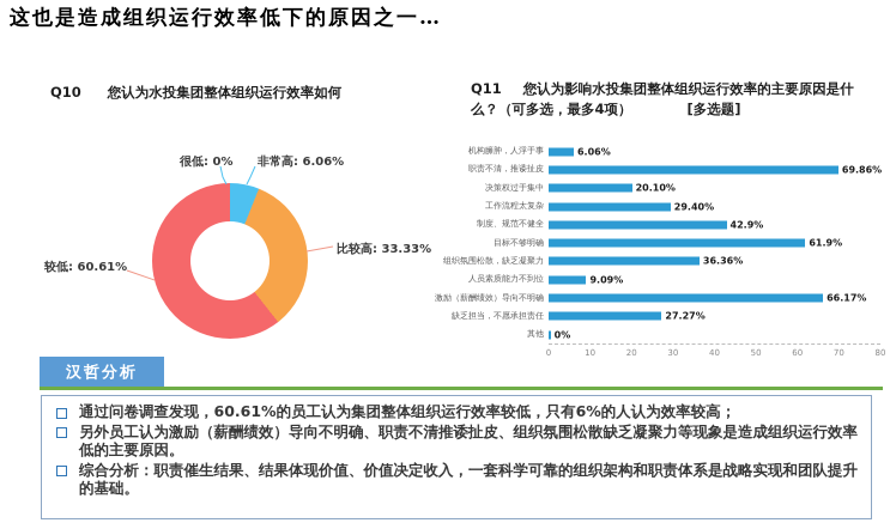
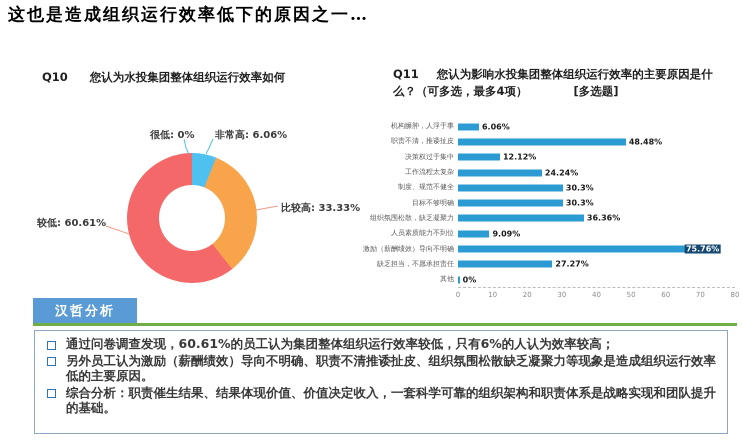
Q11 您认为影响水投集团整体组织运行效率的主要原因是什么？（可多选，最多4项）[多选题]/职责不清，推诿扯皮: 69.86% -> 48.48%
Q11 您认为影响水投集团整体组织运行效率的主要原因是什么？（可多选，最多4项）[多选题]/决策权过于集中: 20.10% -> 12.12%
Q11 您认为影响水投集团整体组织运行效率的主要原因是什么？（可多选，最多4项）[多选题]/工作流程太复杂: 29.40% -> 24.24%
Q11 您认为影响水投集团整体组织运行效率的主要原因是什么？（可多选，最多4项）[多选题]/制度、规范不健全: 42.9% -> 30.3%
Q11 您认为影响水投集团整体组织运行效率的主要原因是什么？（可多选，最多4项）[多选题]/目标不够明确: 61.9% -> 30.3%
Q11 您认为影响水投集团整体组织运行效率的主要原因是什么？（可多选，最多4项）[多选题]/激励（薪酬绩效）导向不明确: 66.17% -> 75.76%
